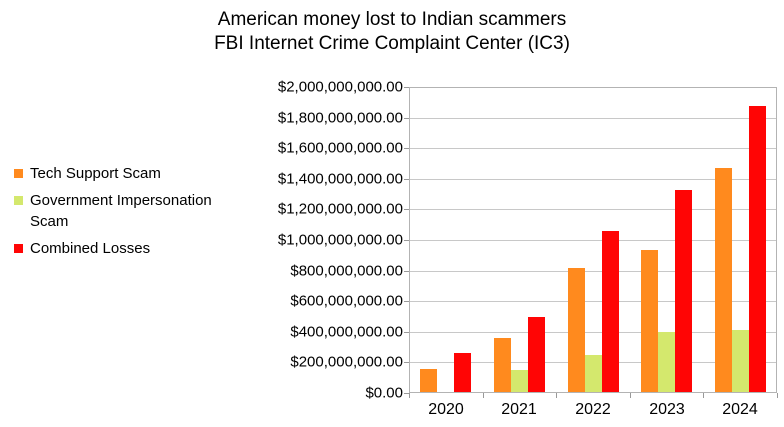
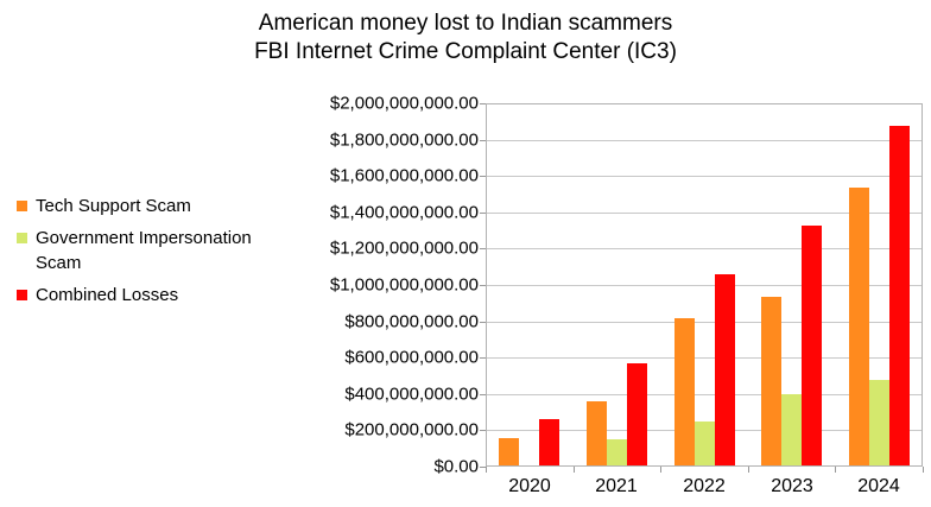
Combined Losses/2021: $490000000 -> $560000000
Tech Support Scam/2024: $1460000000 -> $1530000000
Government Impersonation Scam/2024: $400000000 -> $470000000
